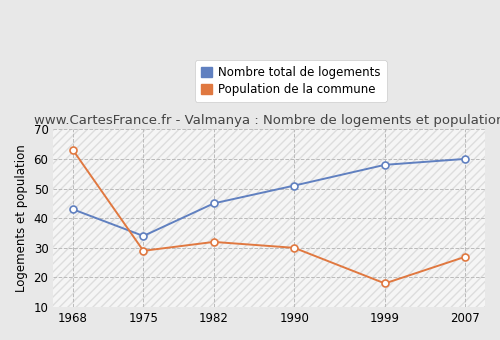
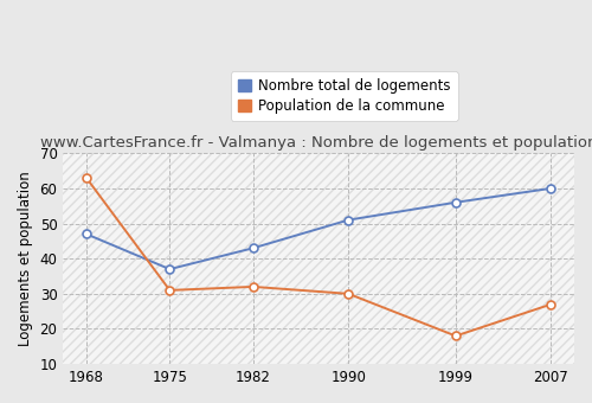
Nombre total de logements/1968: 43 -> 47
Nombre total de logements/1975: 34 -> 37
Population de la commune/1975: 29 -> 31
Nombre total de logements/1982: 45 -> 43
Nombre total de logements/1999: 58 -> 56
